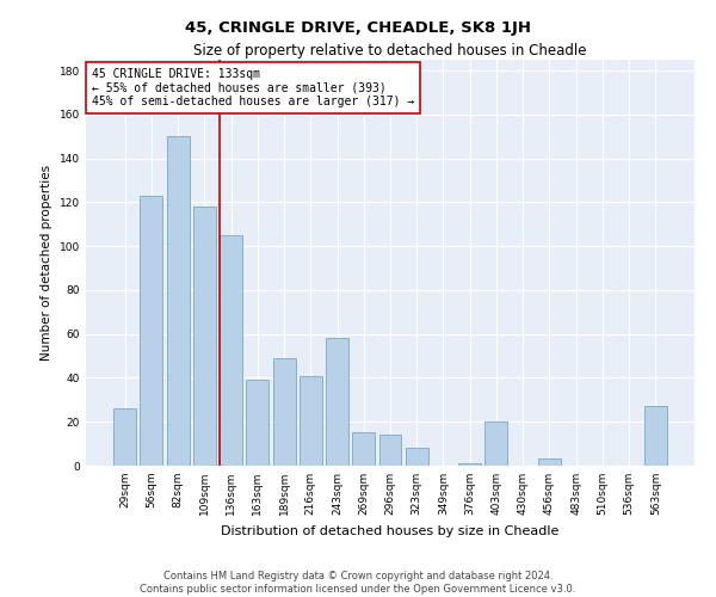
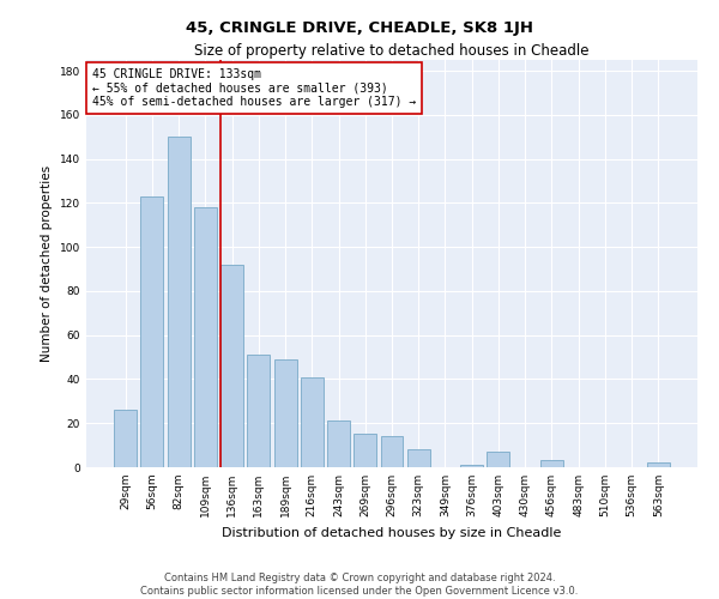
136sqm: 105 -> 92
163sqm: 39 -> 51
243sqm: 58 -> 21
403sqm: 20 -> 7
563sqm: 27 -> 2
